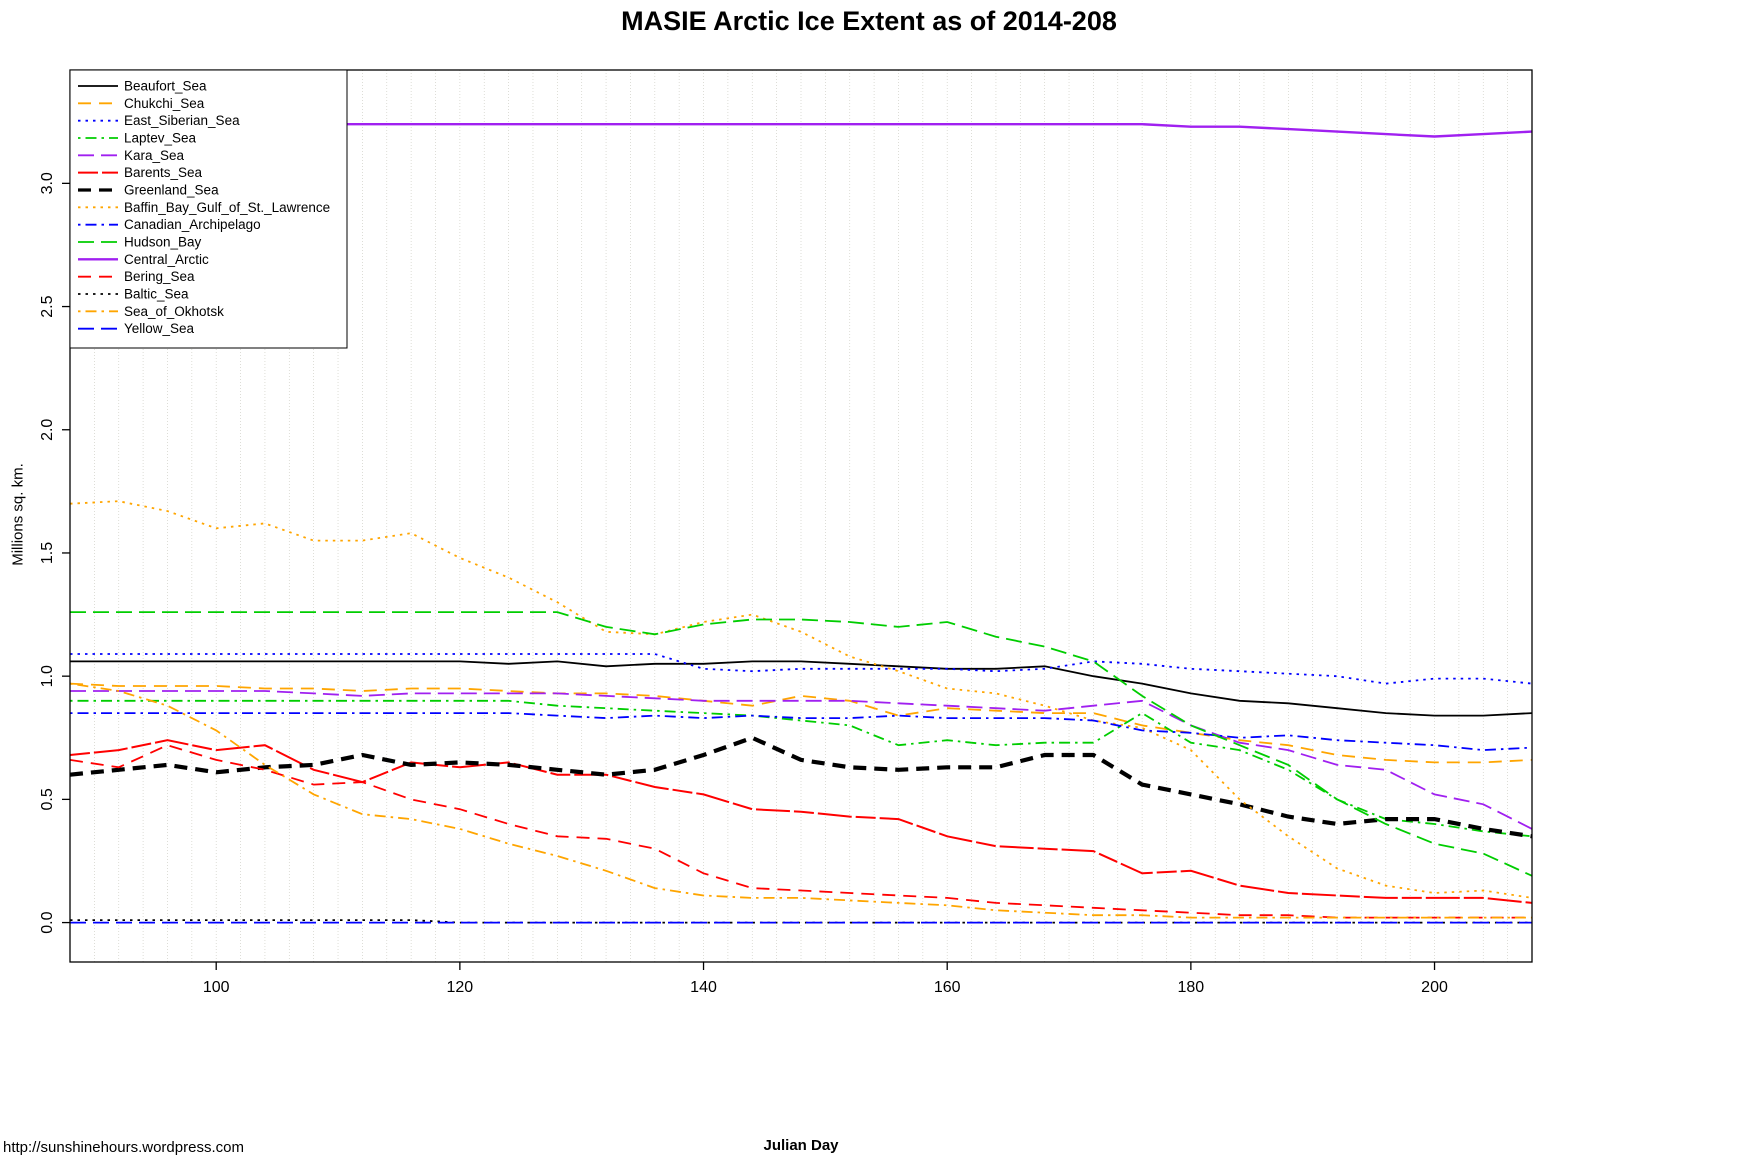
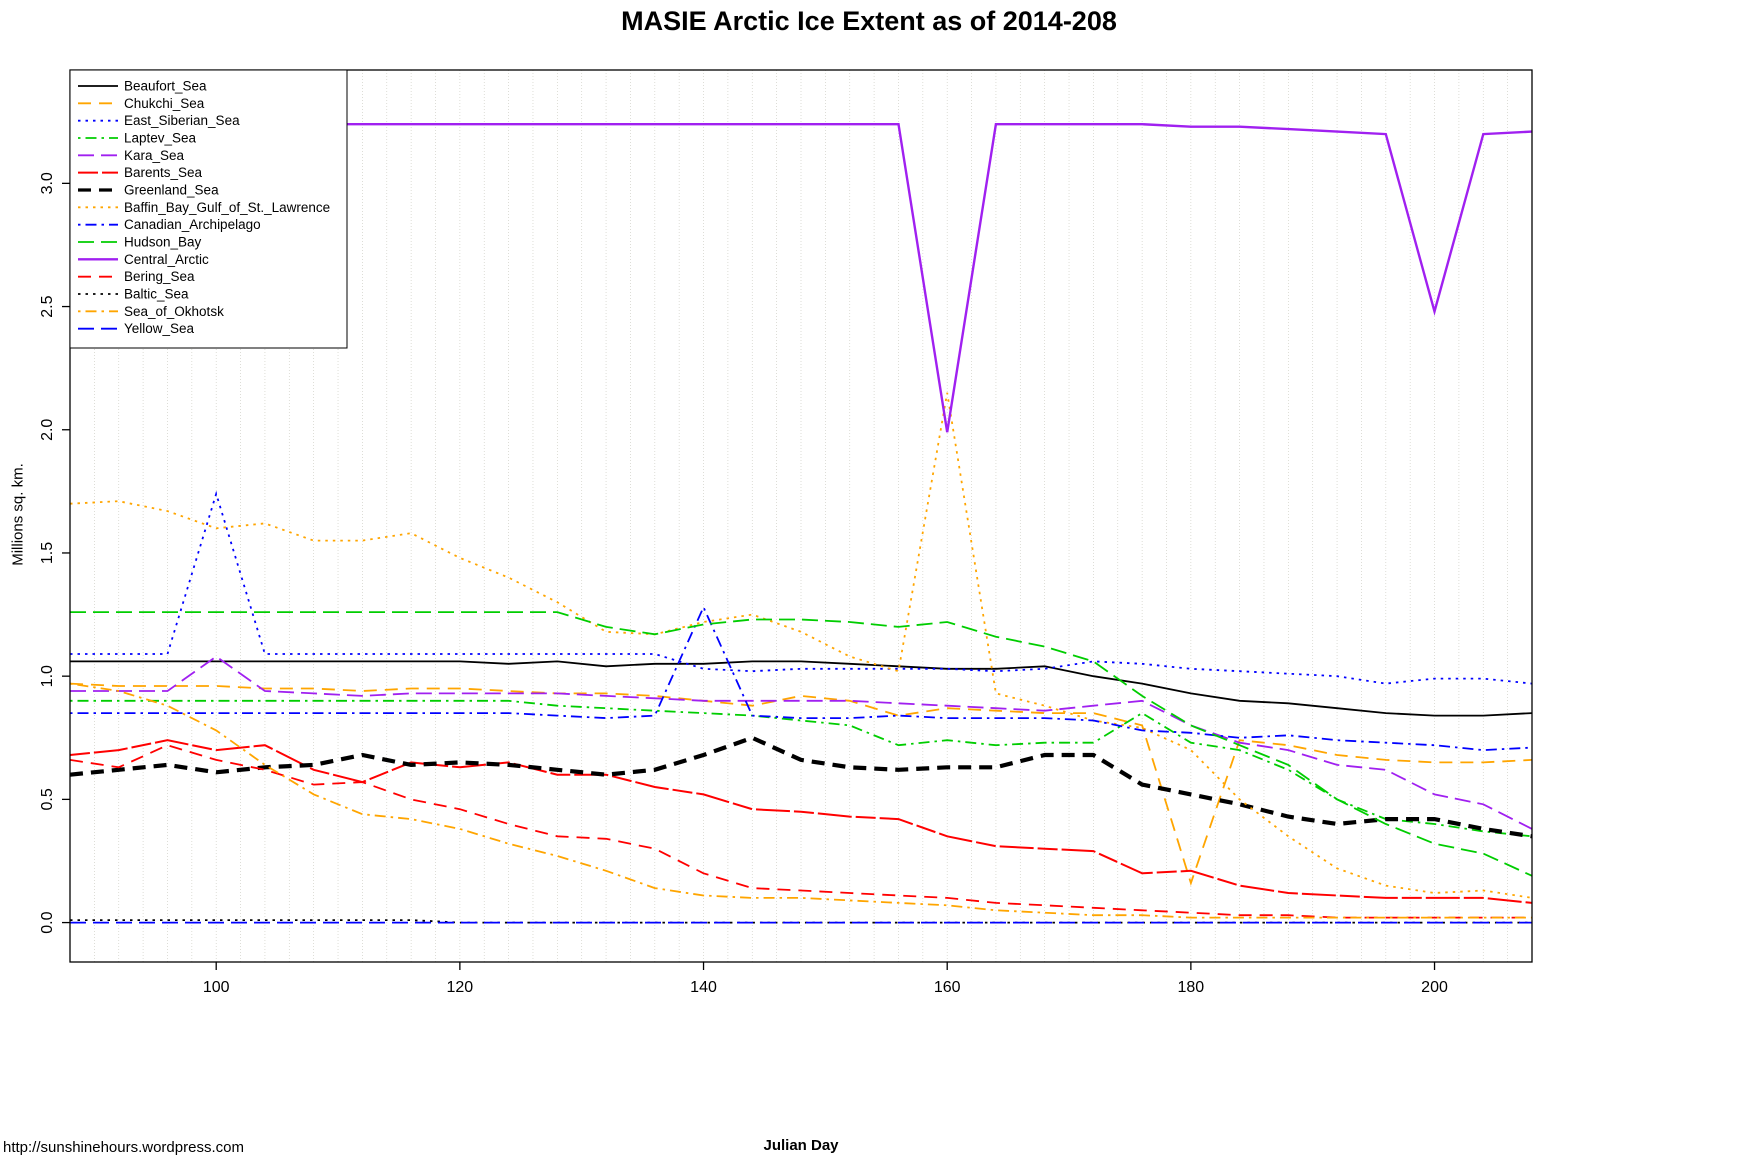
East_Siberian_Sea/100: 1.09 -> 1.74
Kara_Sea/100: 0.94 -> 1.08
Canadian_Archipelago/140: 0.83 -> 1.28
Baffin_Bay_Gulf_of_St._Lawrence/160: 0.95 -> 2.15
Central_Arctic/160: 3.24 -> 1.99
Chukchi_Sea/180: 0.77 -> 0.16
Central_Arctic/200: 3.19 -> 2.48
